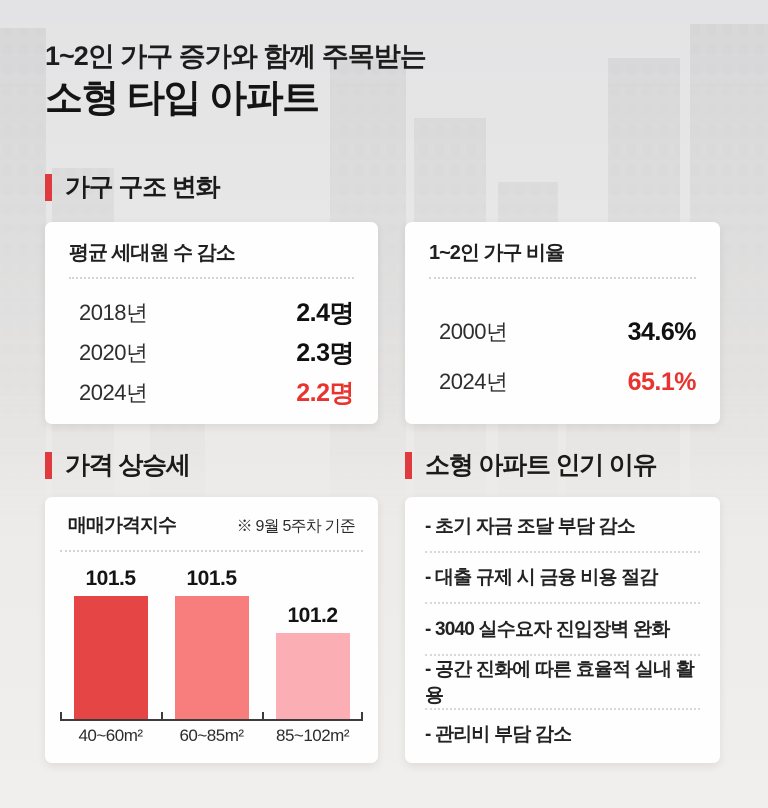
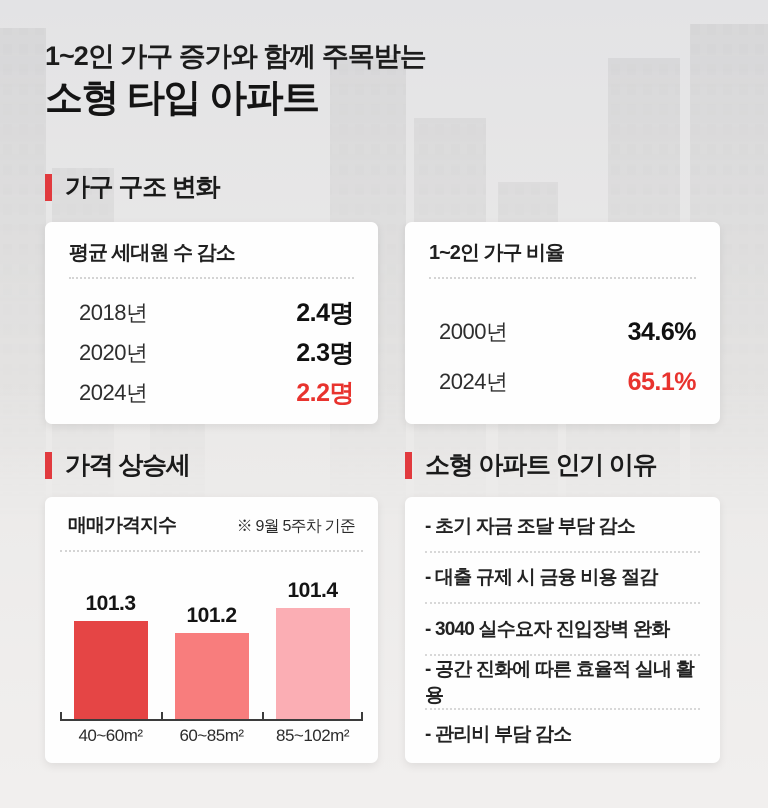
매매가격지수/40~60m²: 101.5 -> 101.3
매매가격지수/60~85m²: 101.5 -> 101.2
매매가격지수/85~102m²: 101.2 -> 101.4
